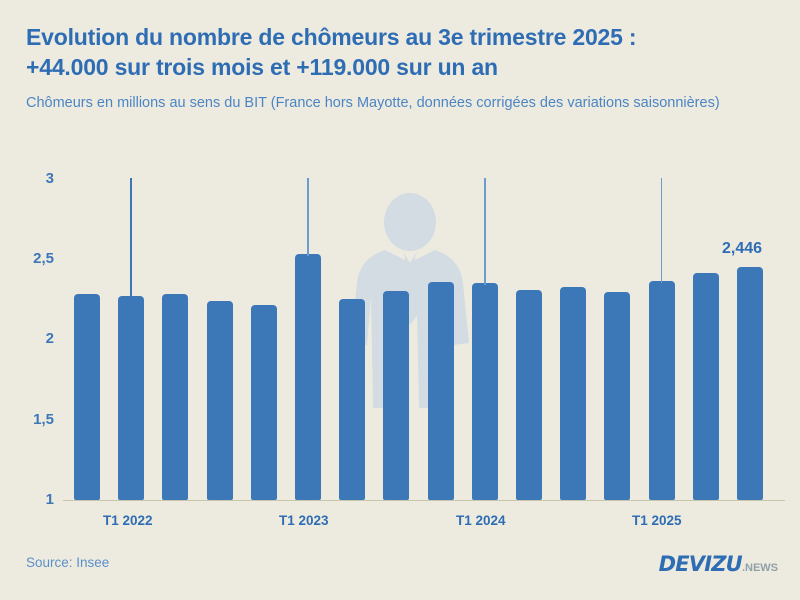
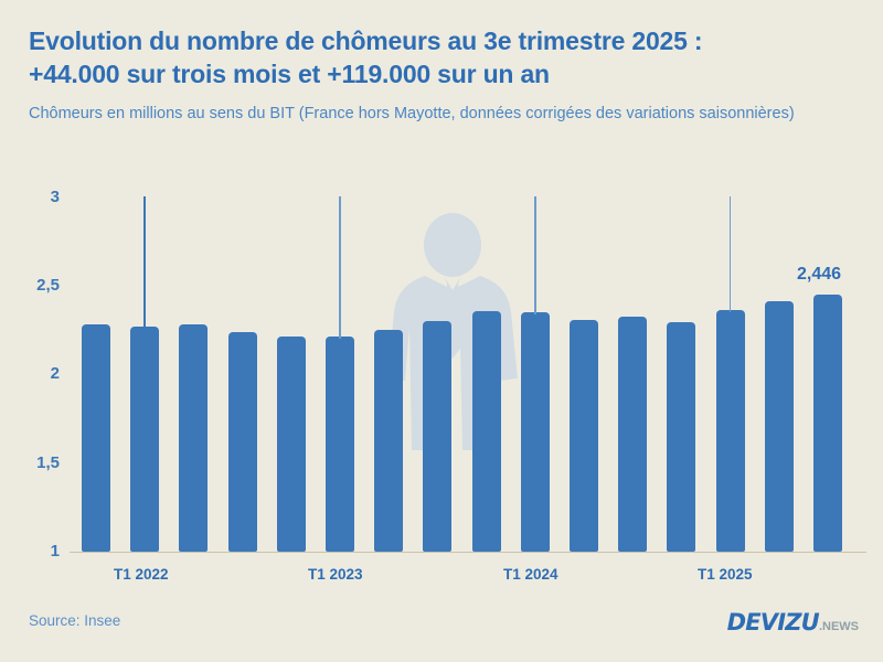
T1 2023: 2.53 -> 2.21
